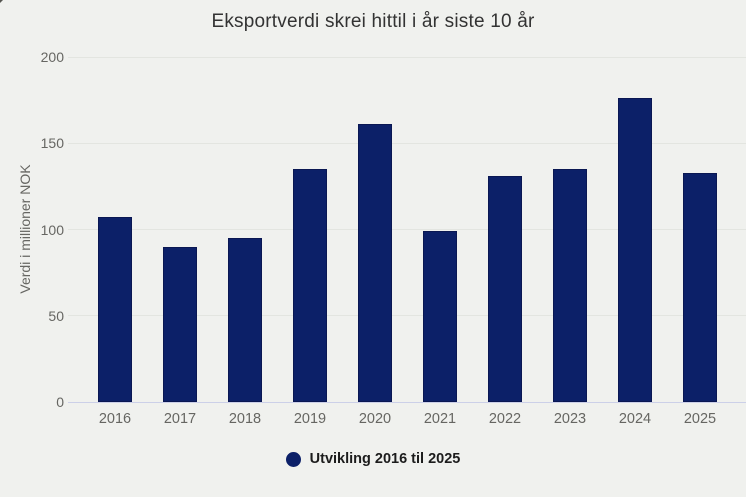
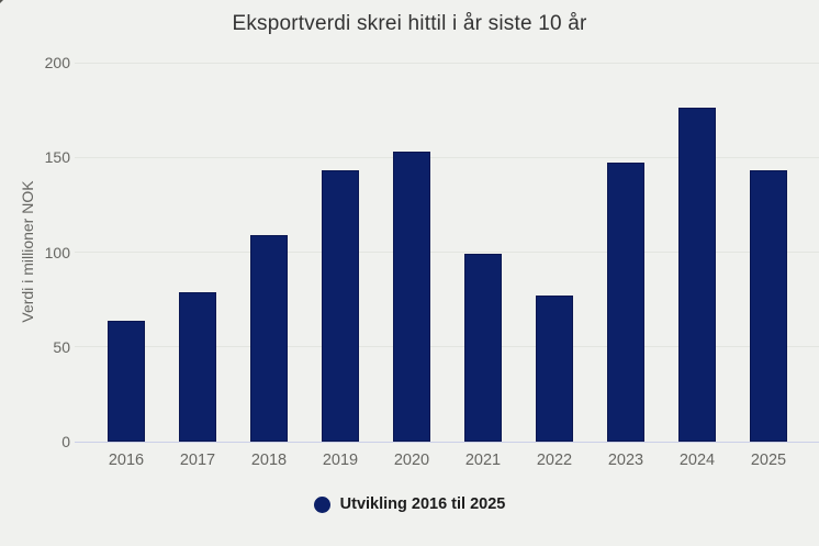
2016: 107 -> 64
2017: 90 -> 79
2018: 95 -> 109
2019: 135 -> 143
2020: 161 -> 153
2022: 131 -> 77
2023: 135 -> 147
2025: 133 -> 143
